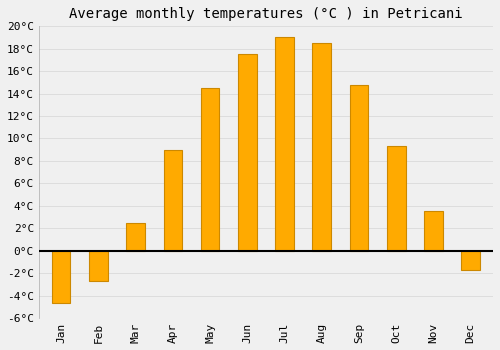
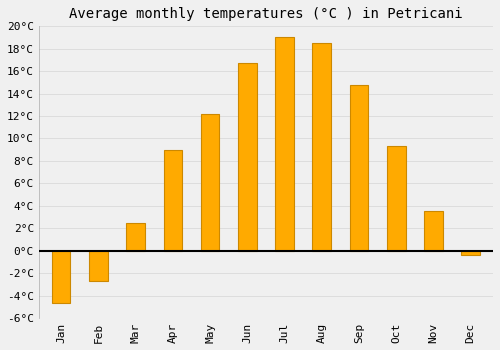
May: 14.5°C -> 12.2°C
Jun: 17.5°C -> 16.7°C
Dec: -1.7°C -> -0.4°C
